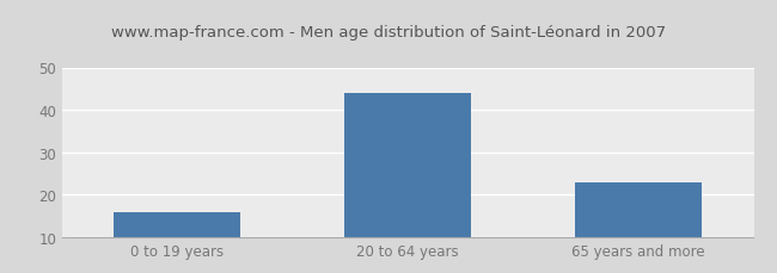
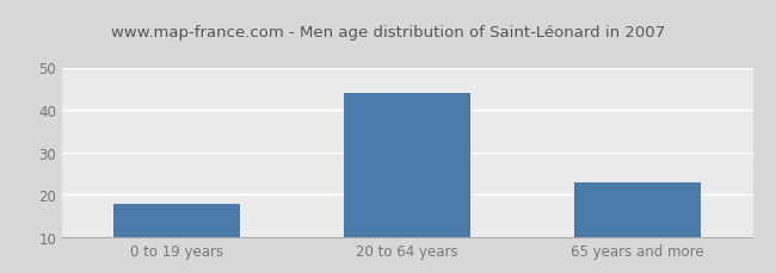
0 to 19 years: 16 -> 18
